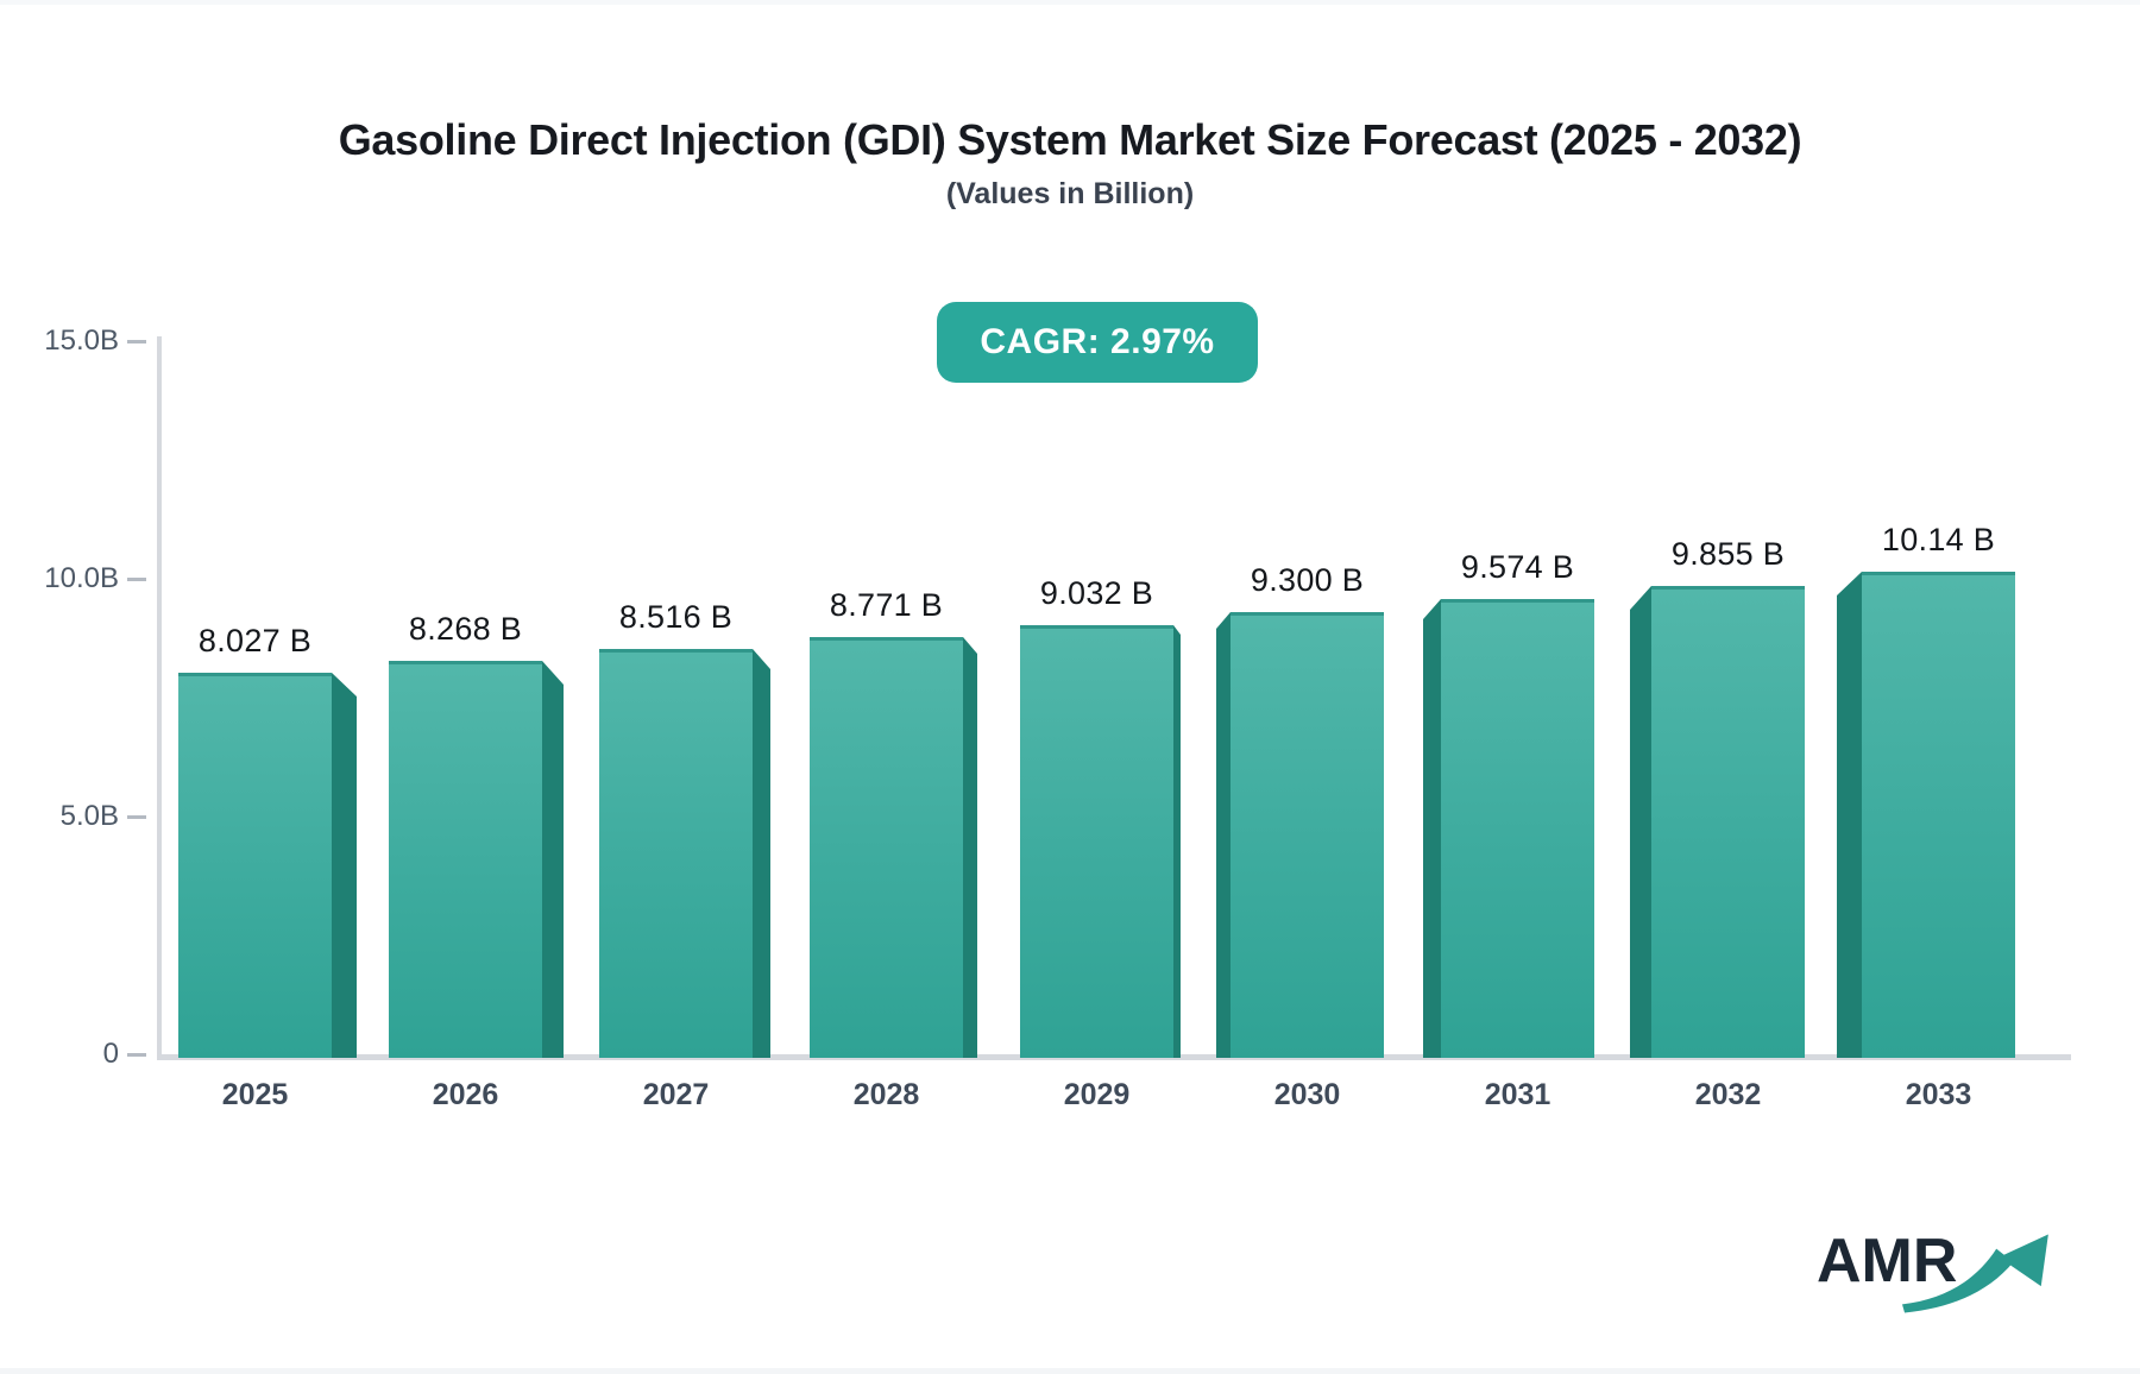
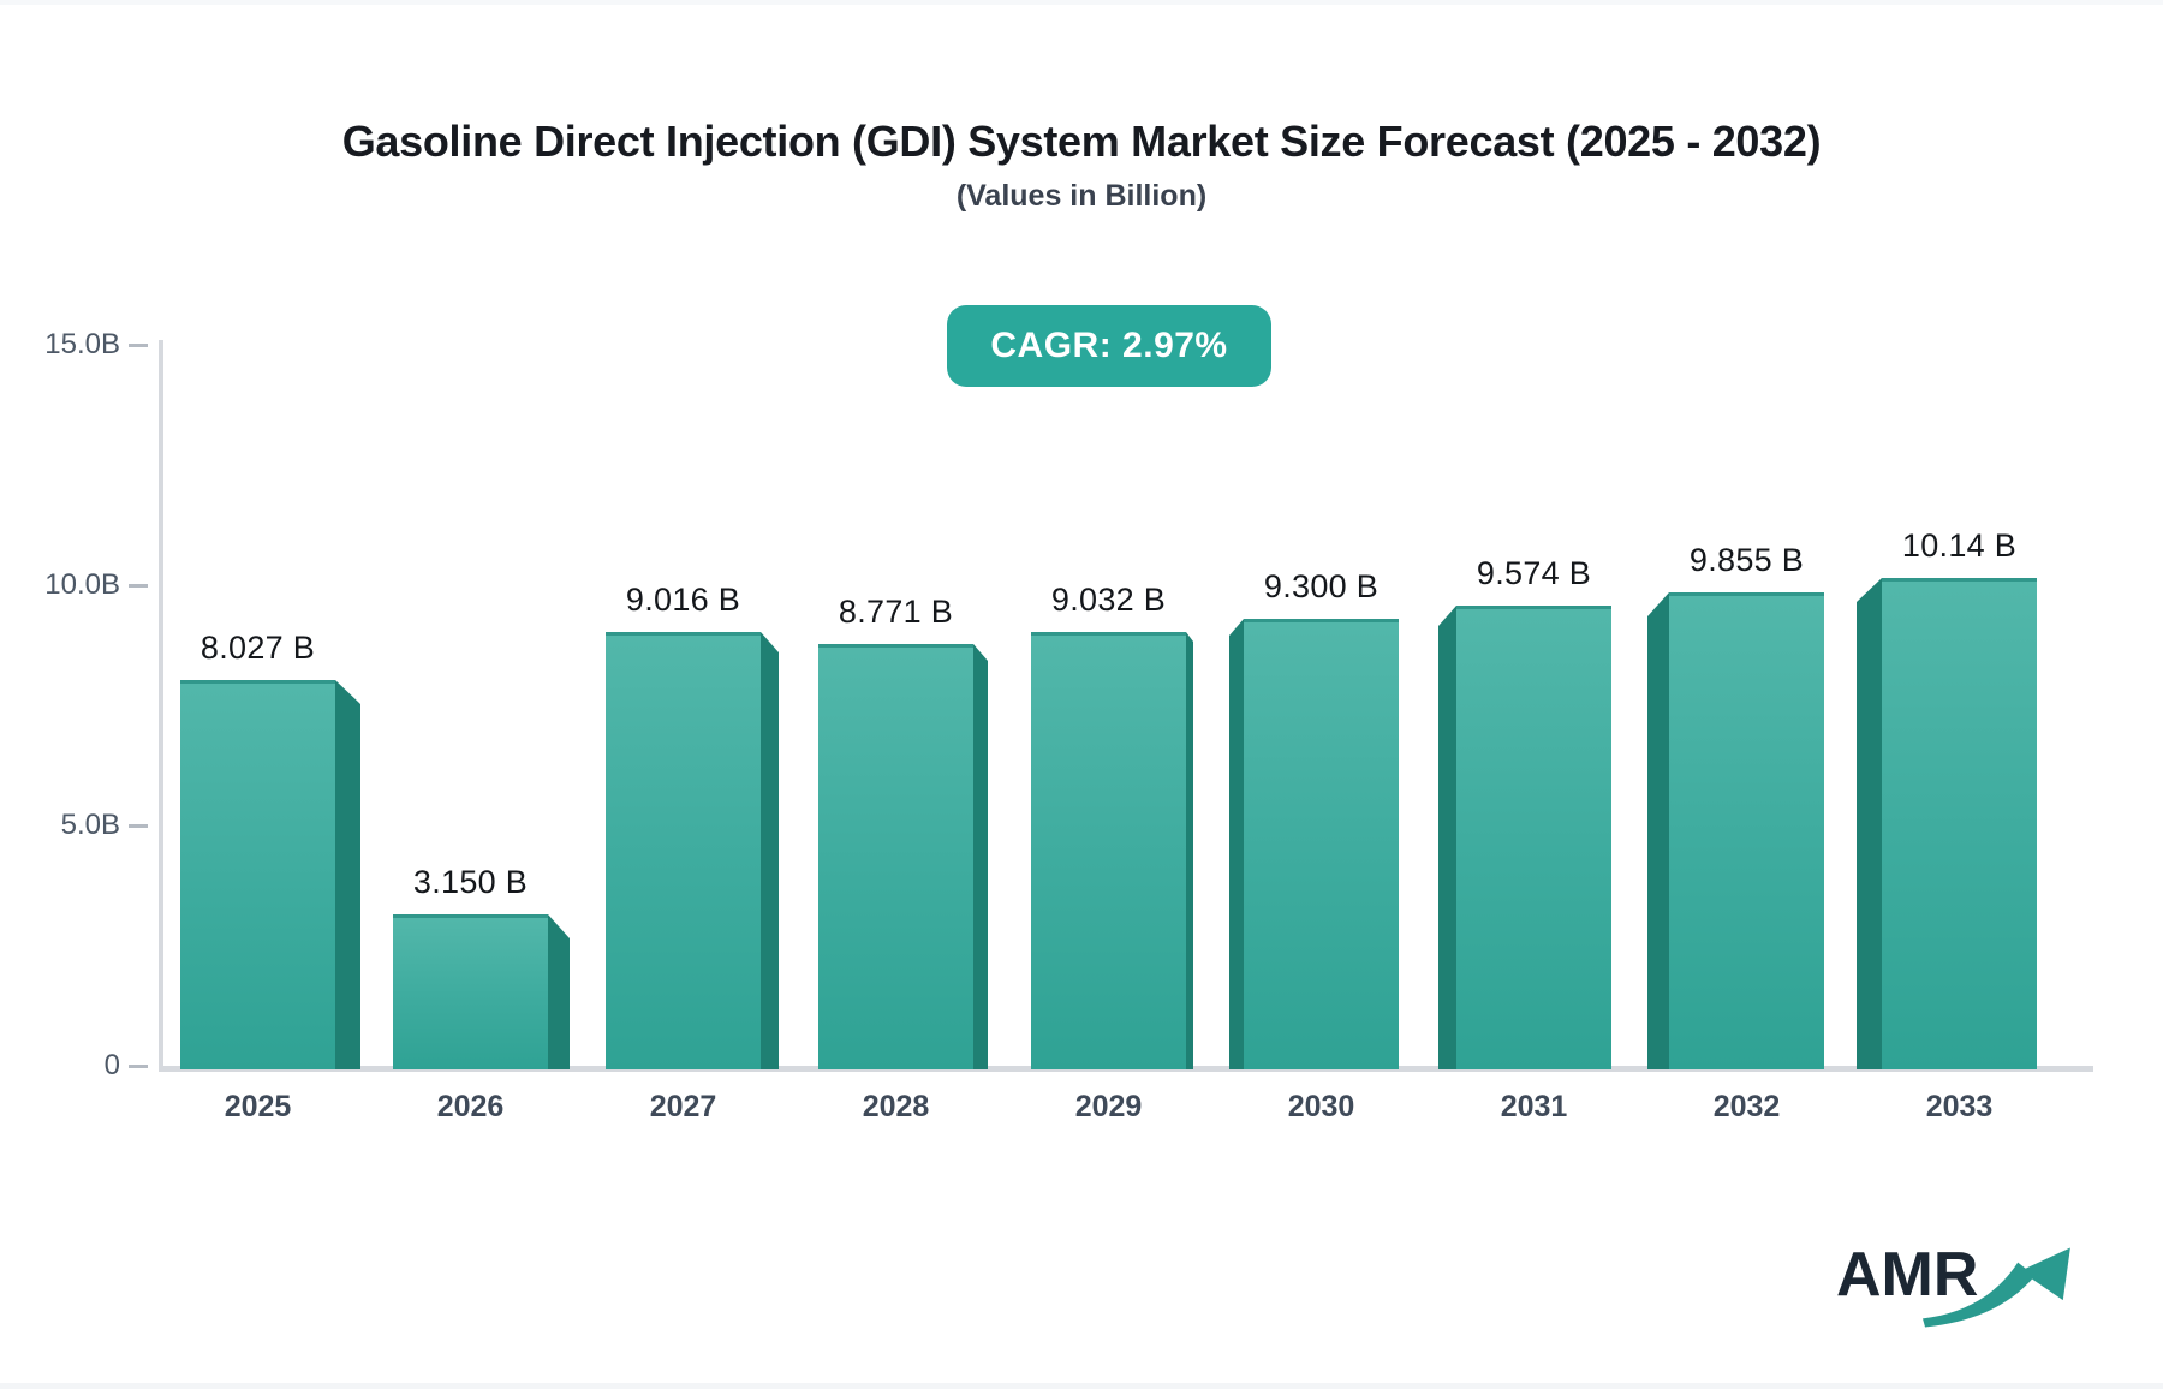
2026: 8.268 -> 3.150
2027: 8.516 -> 9.016
